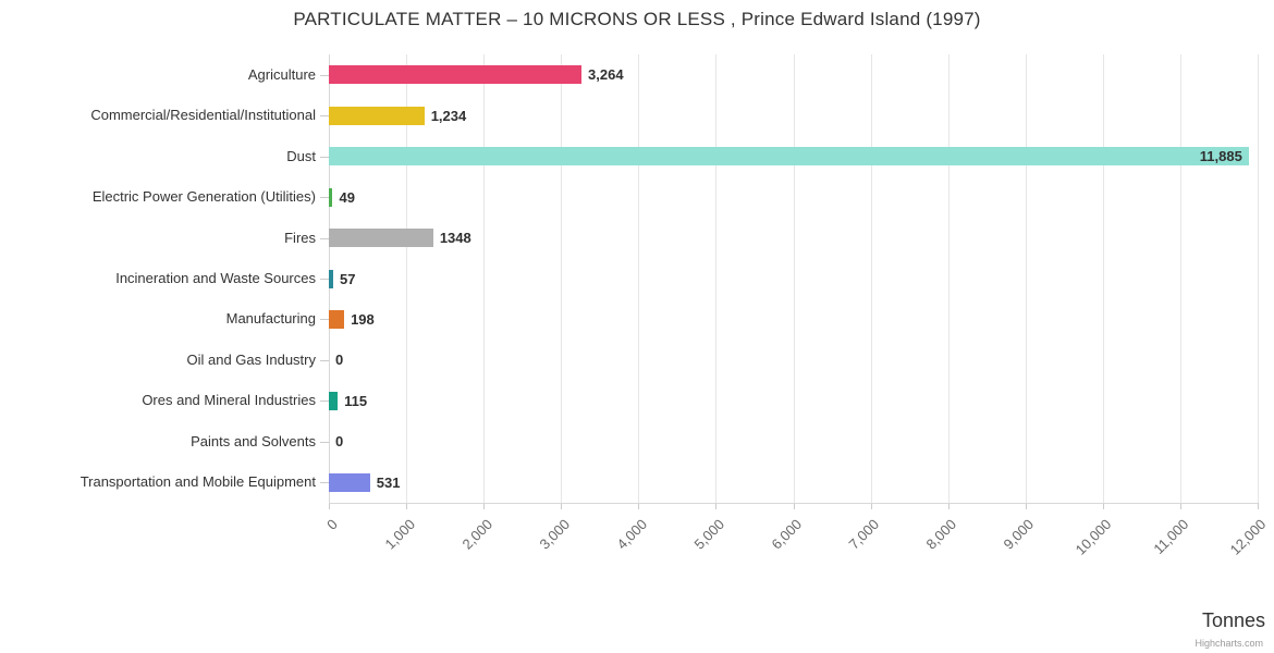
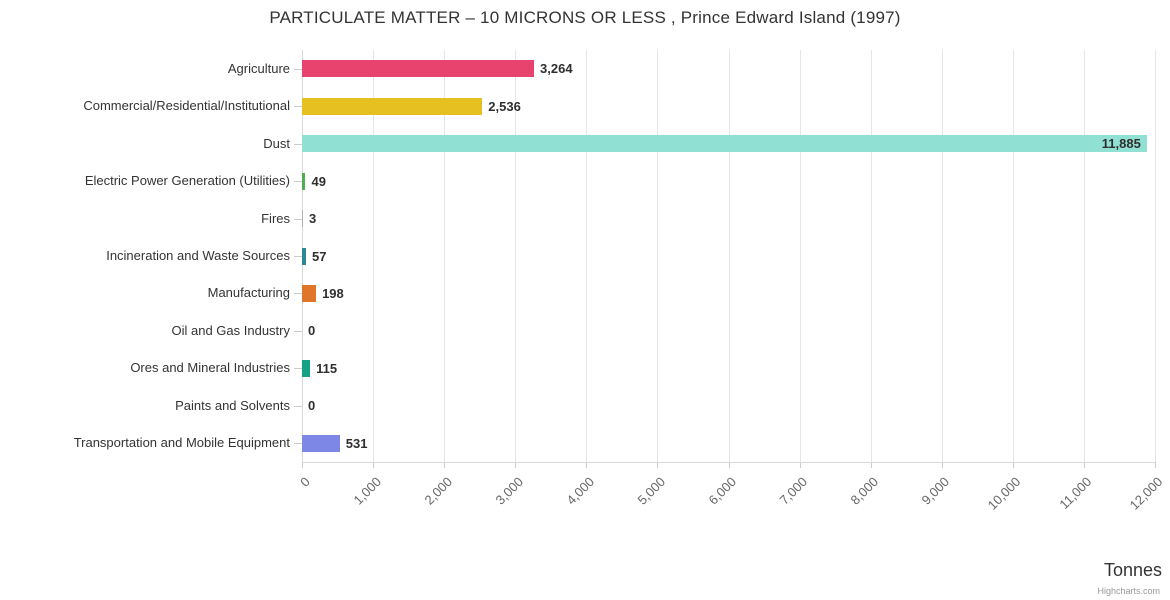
Commercial/Residential/Institutional: 1,234 -> 2,536
Fires: 1348 -> 3
